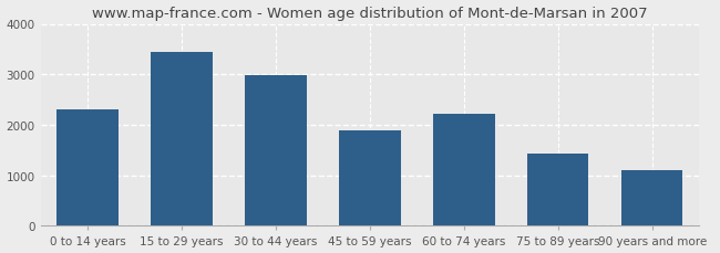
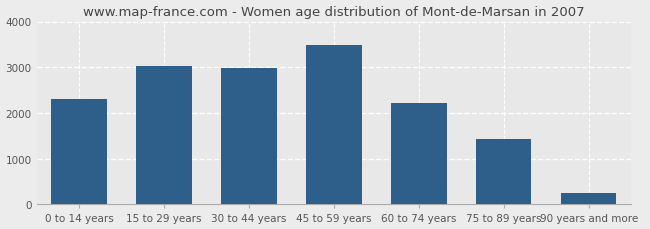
15 to 29 years: 3450 -> 3030
45 to 59 years: 1900 -> 3480
90 years and more: 1100 -> 260
